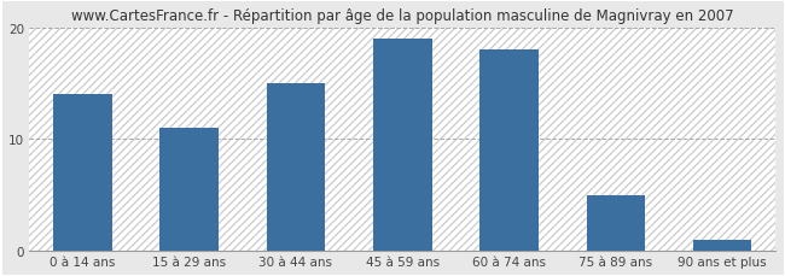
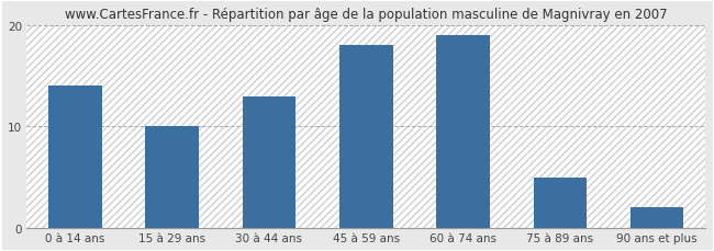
15 à 29 ans: 11 -> 10
30 à 44 ans: 15 -> 13
45 à 59 ans: 19 -> 18
60 à 74 ans: 18 -> 19
90 ans et plus: 1 -> 2
